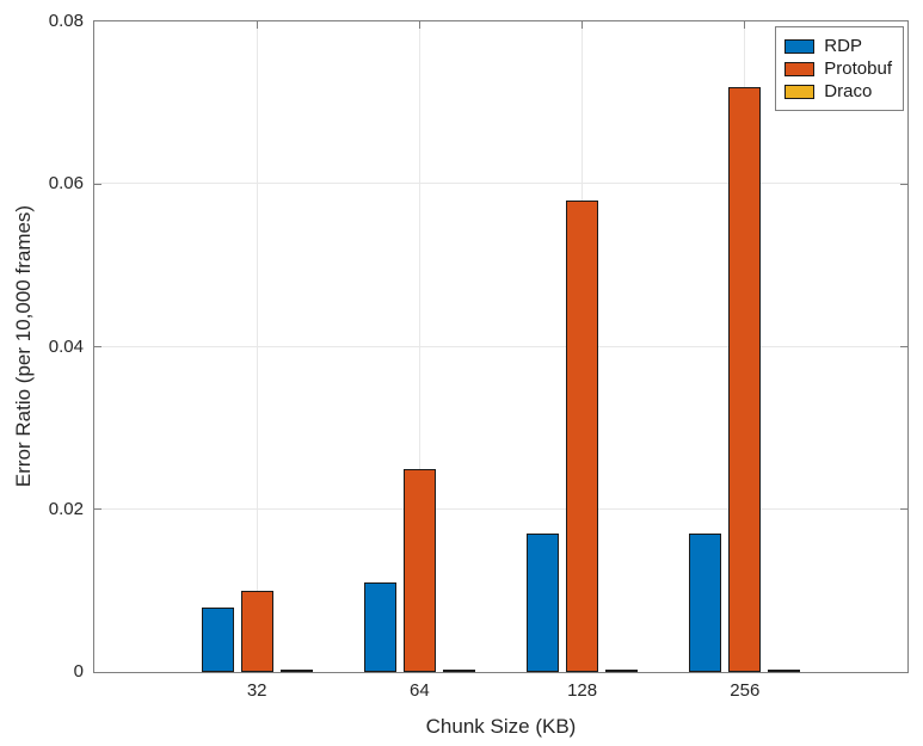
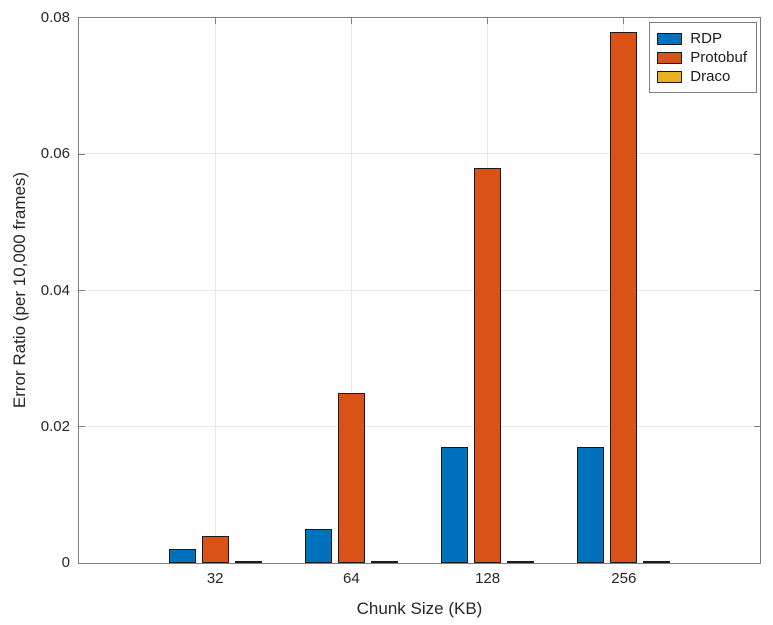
RDP/32: 0.008 -> 0.002
Protobuf/32: 0.010 -> 0.004
RDP/64: 0.011 -> 0.005
Protobuf/256: 0.072 -> 0.078
